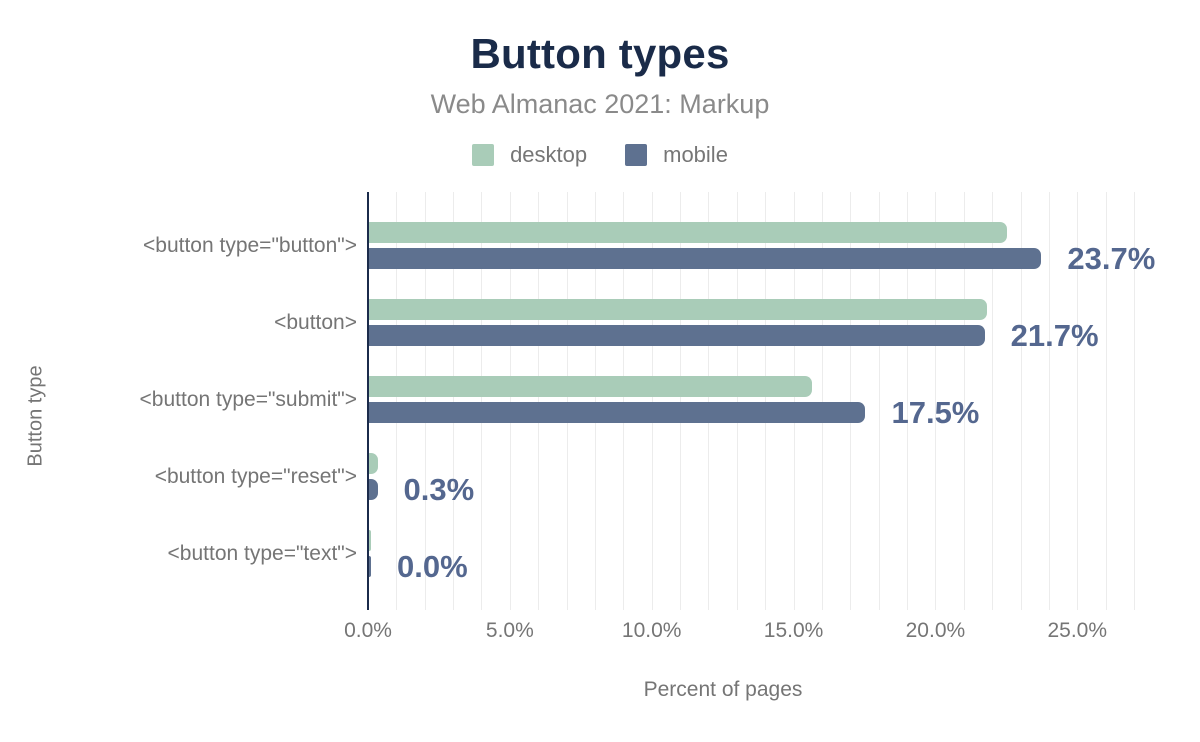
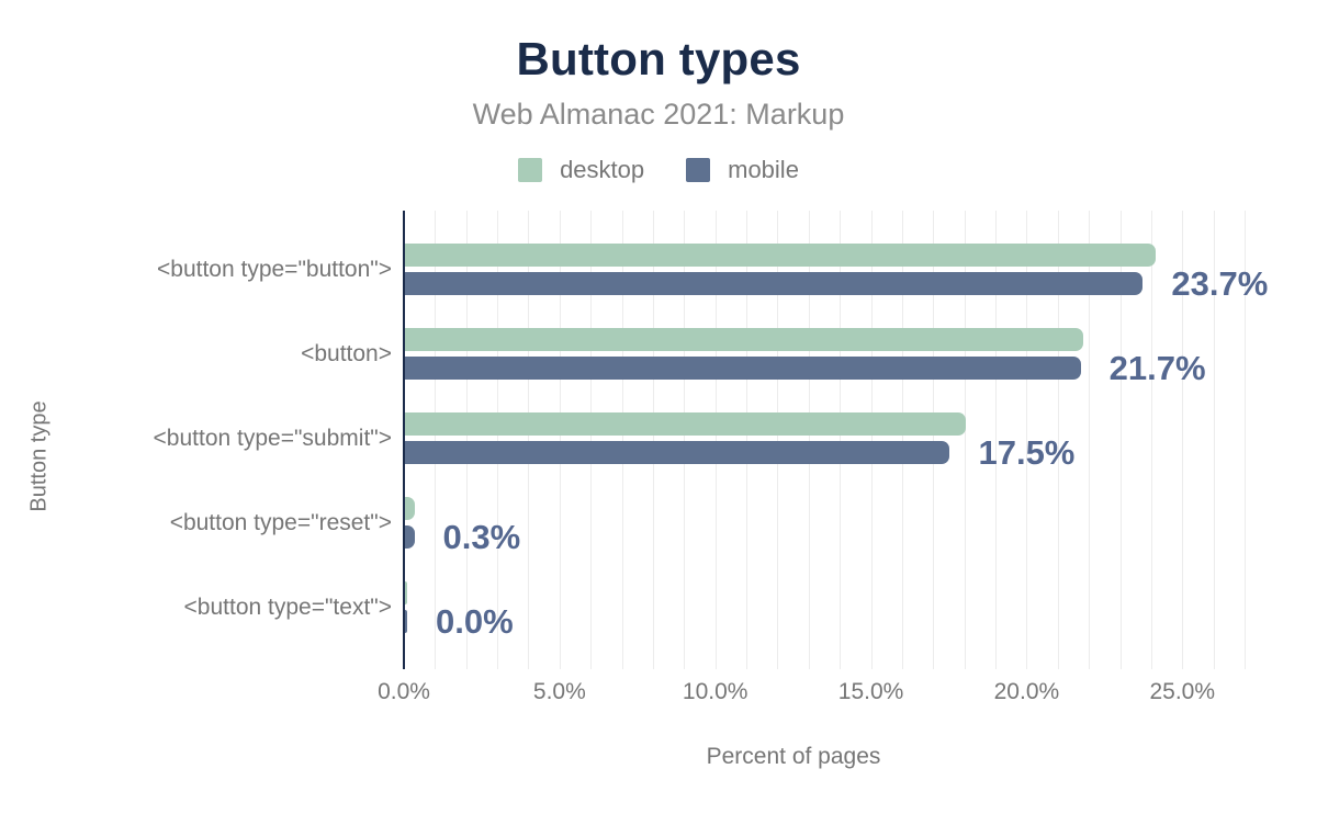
desktop/<button type="button">: 22.5% -> 24.1%
desktop/<button type="submit">: 15.6% -> 18.0%
